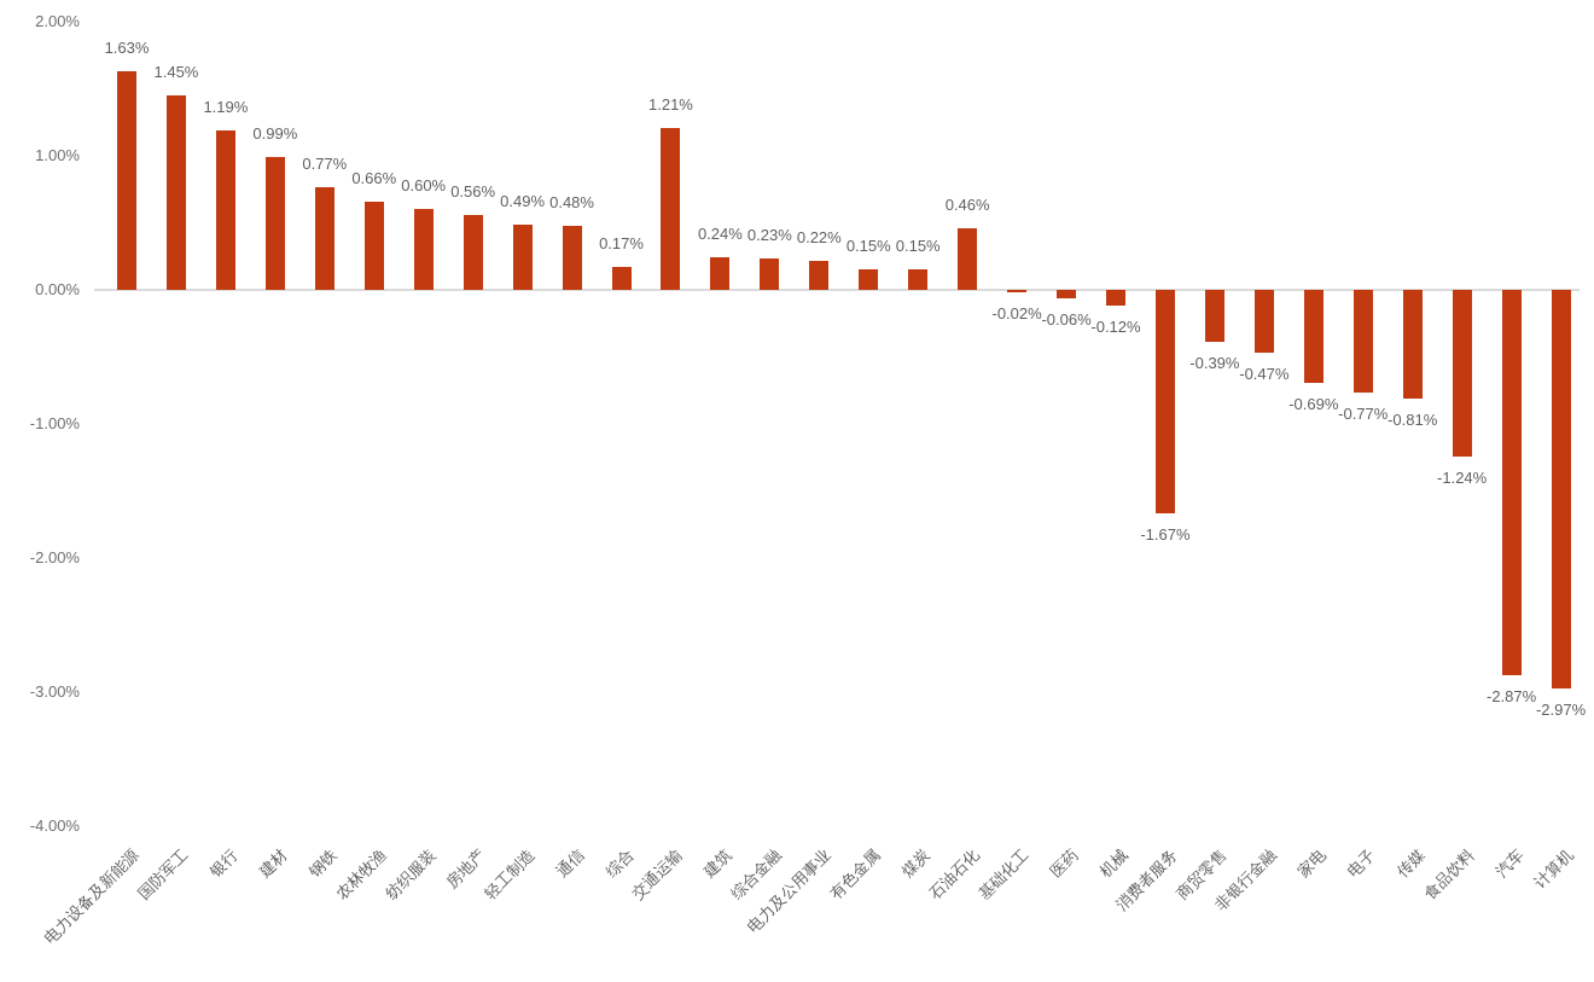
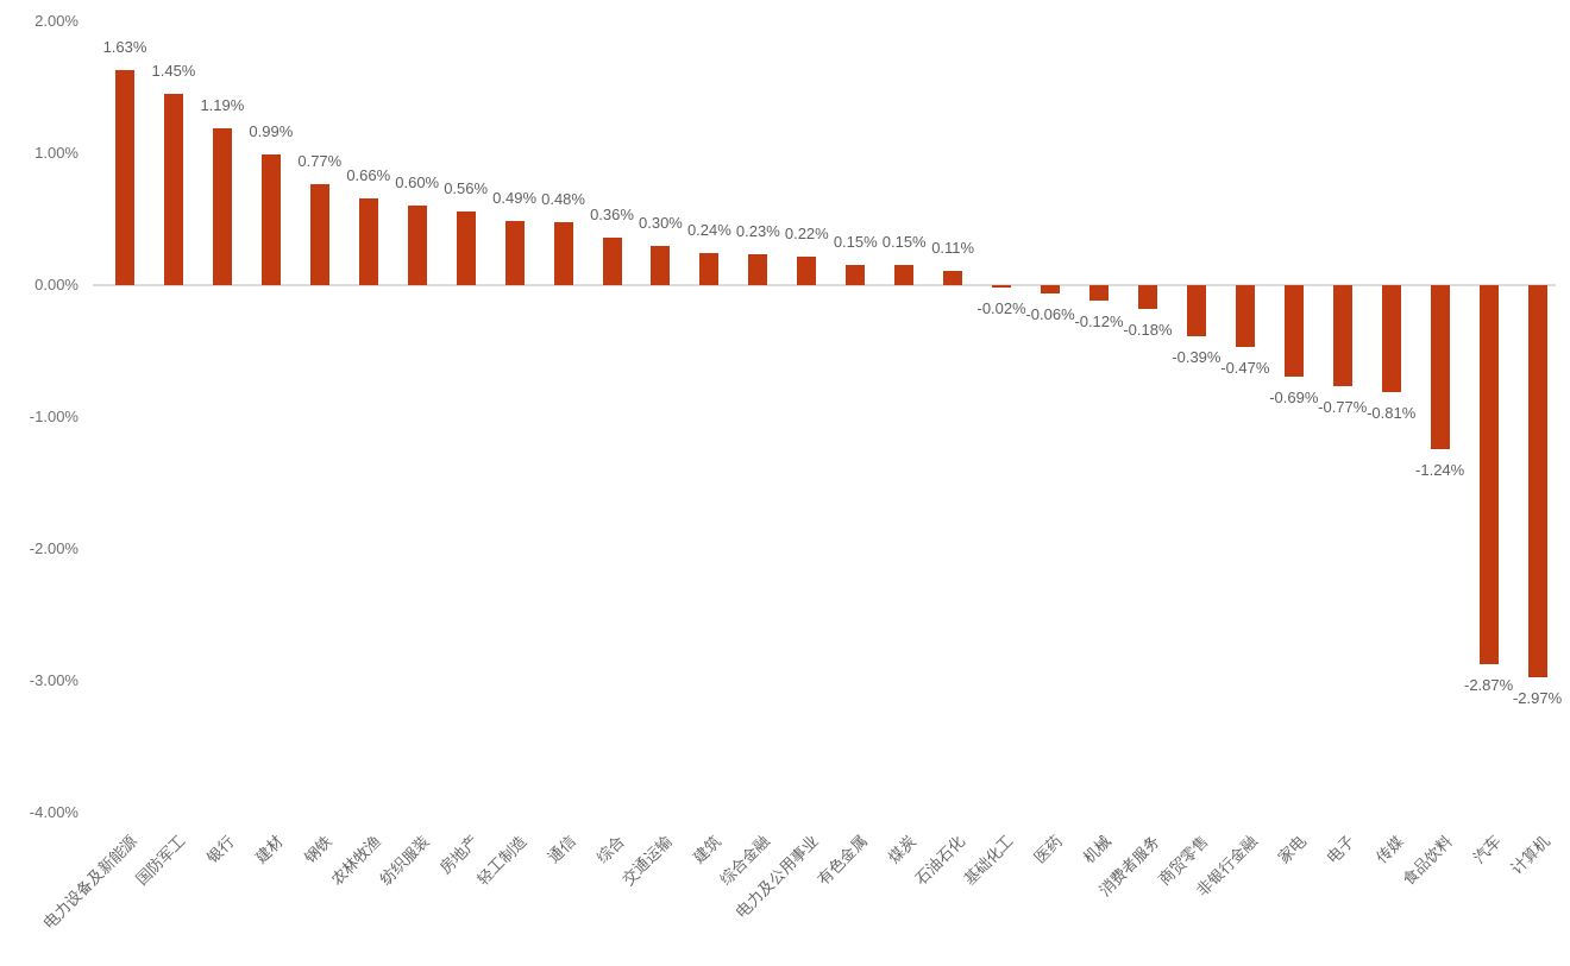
综合: 0.17% -> 0.36%
交通运输: 1.21% -> 0.30%
石油石化: 0.46% -> 0.11%
消费者服务: -1.67% -> -0.18%
